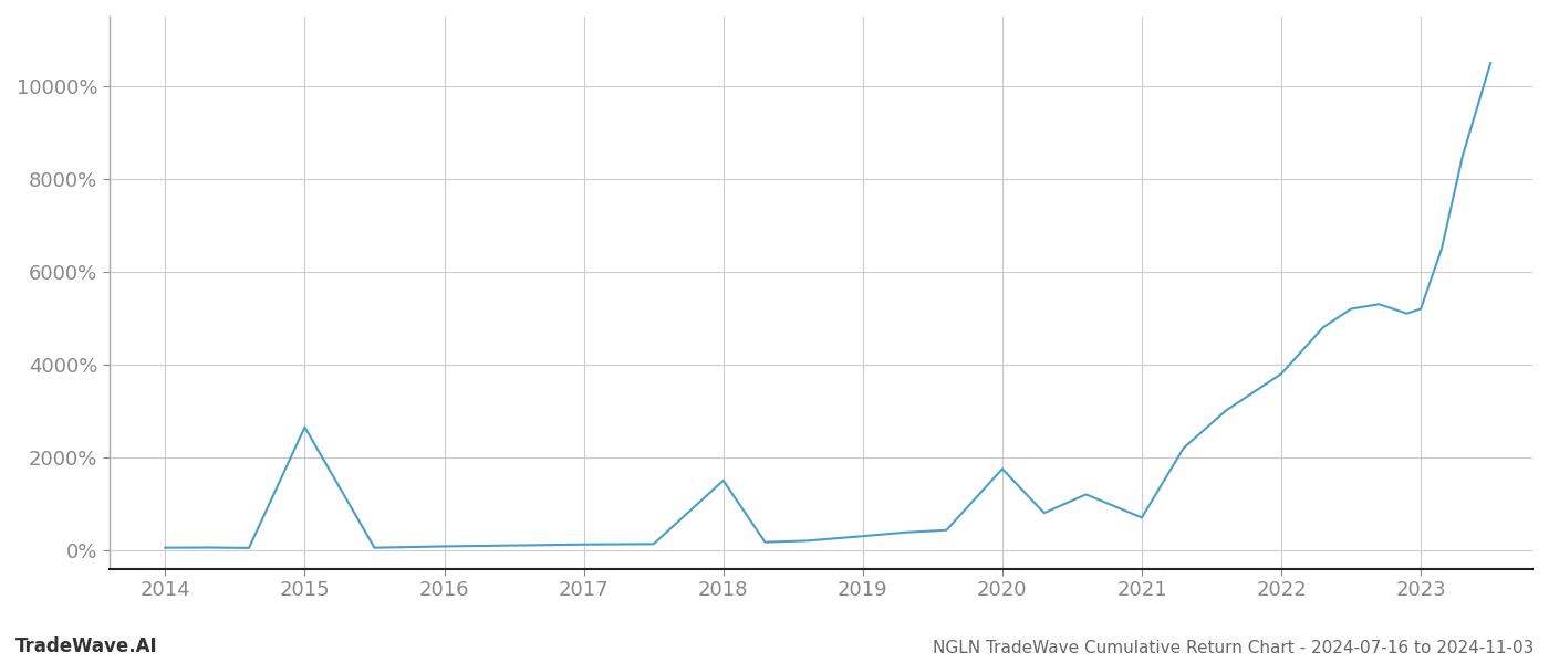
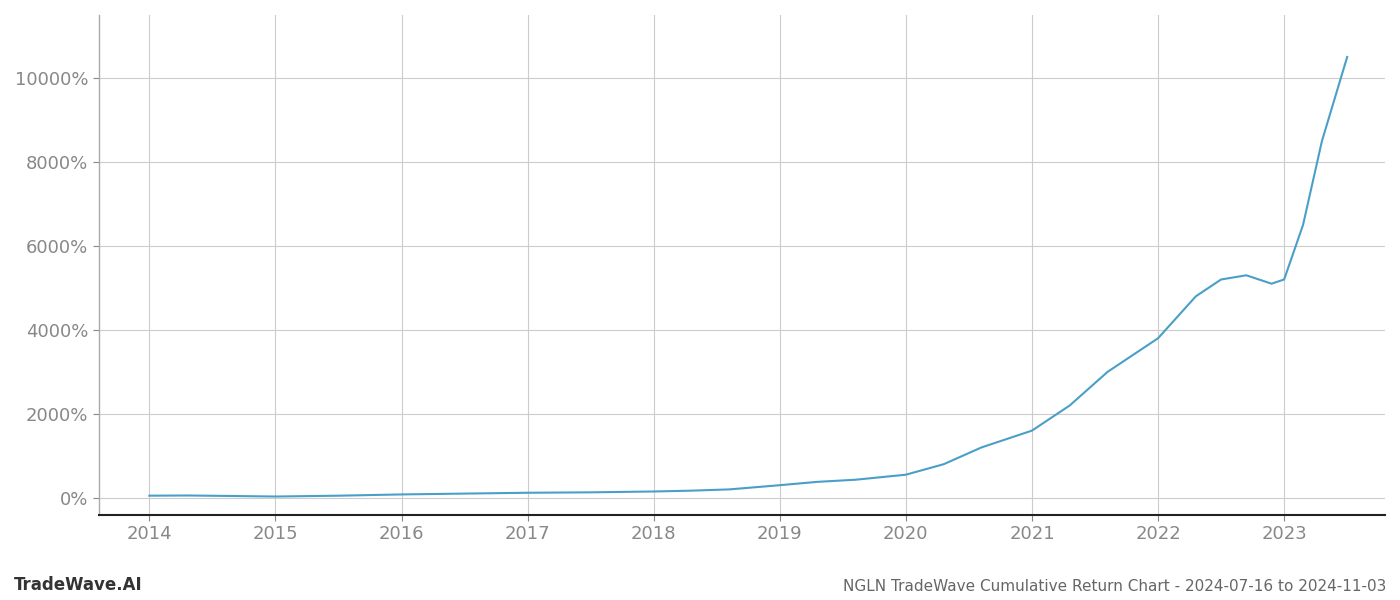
2015: 2650% -> 30%
2018: 1500% -> 150%
2020: 1750% -> 550%
2021: 700% -> 1600%
